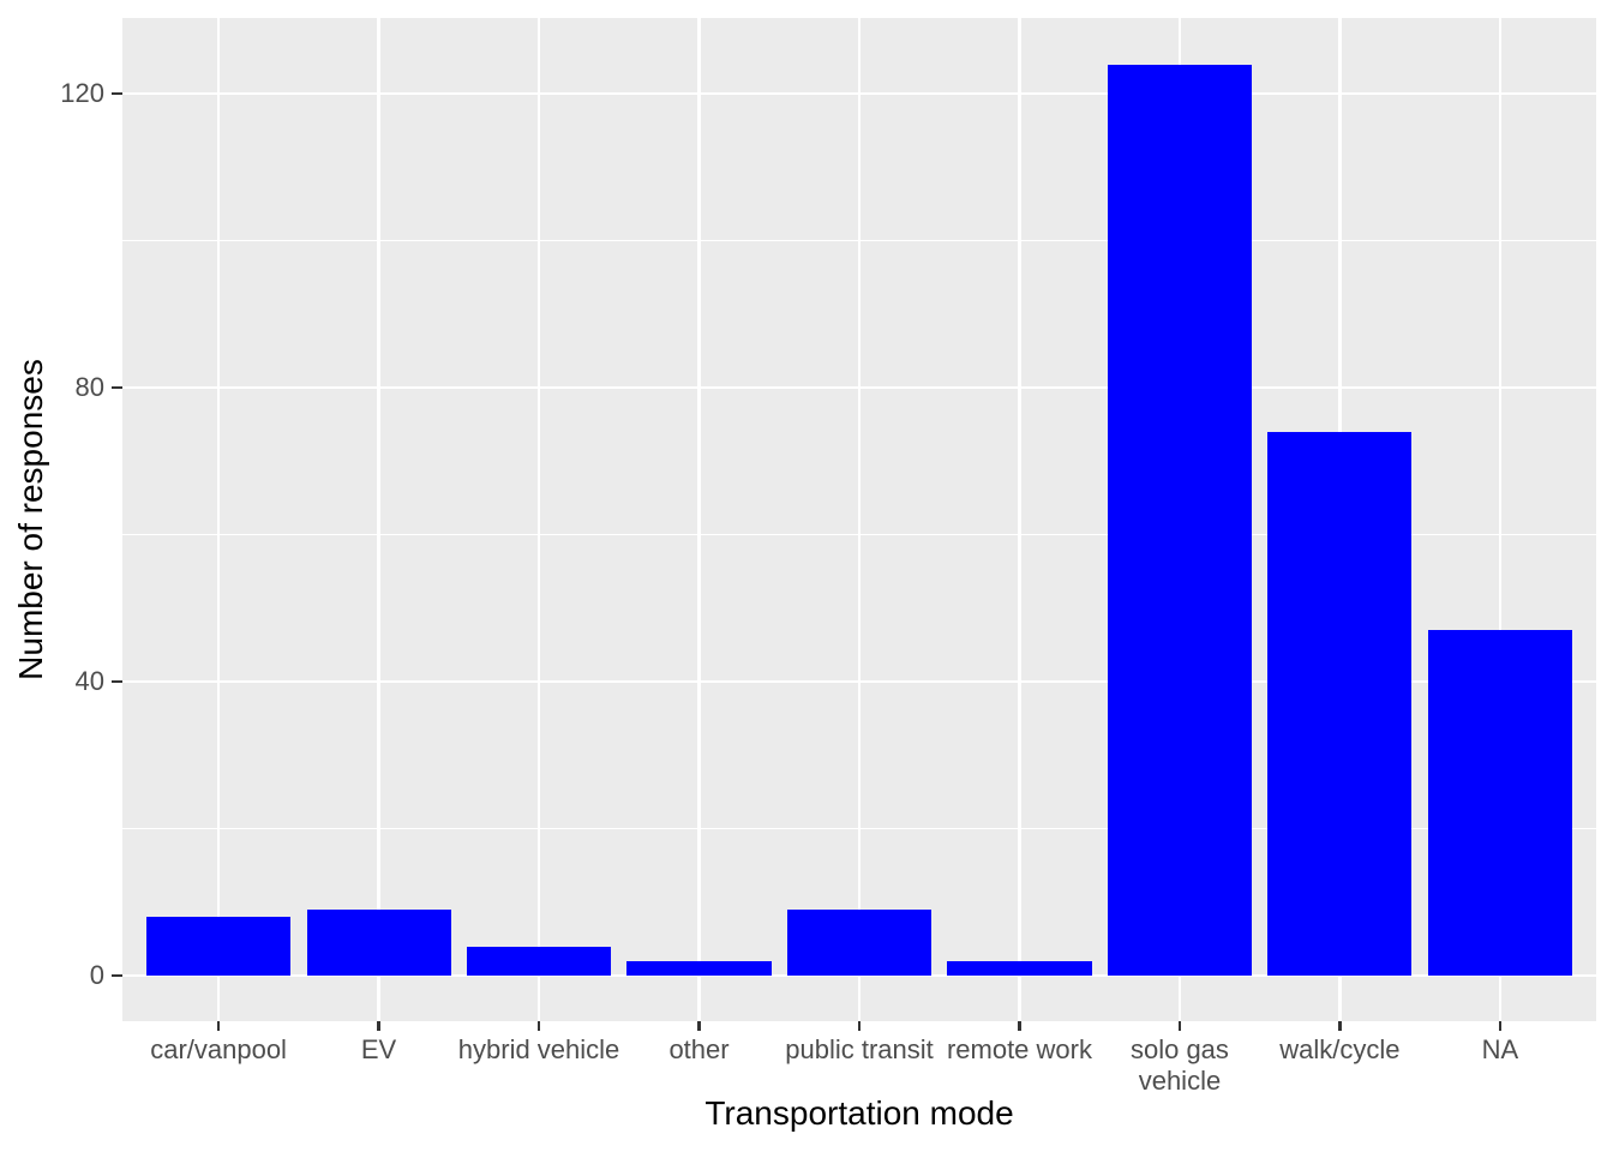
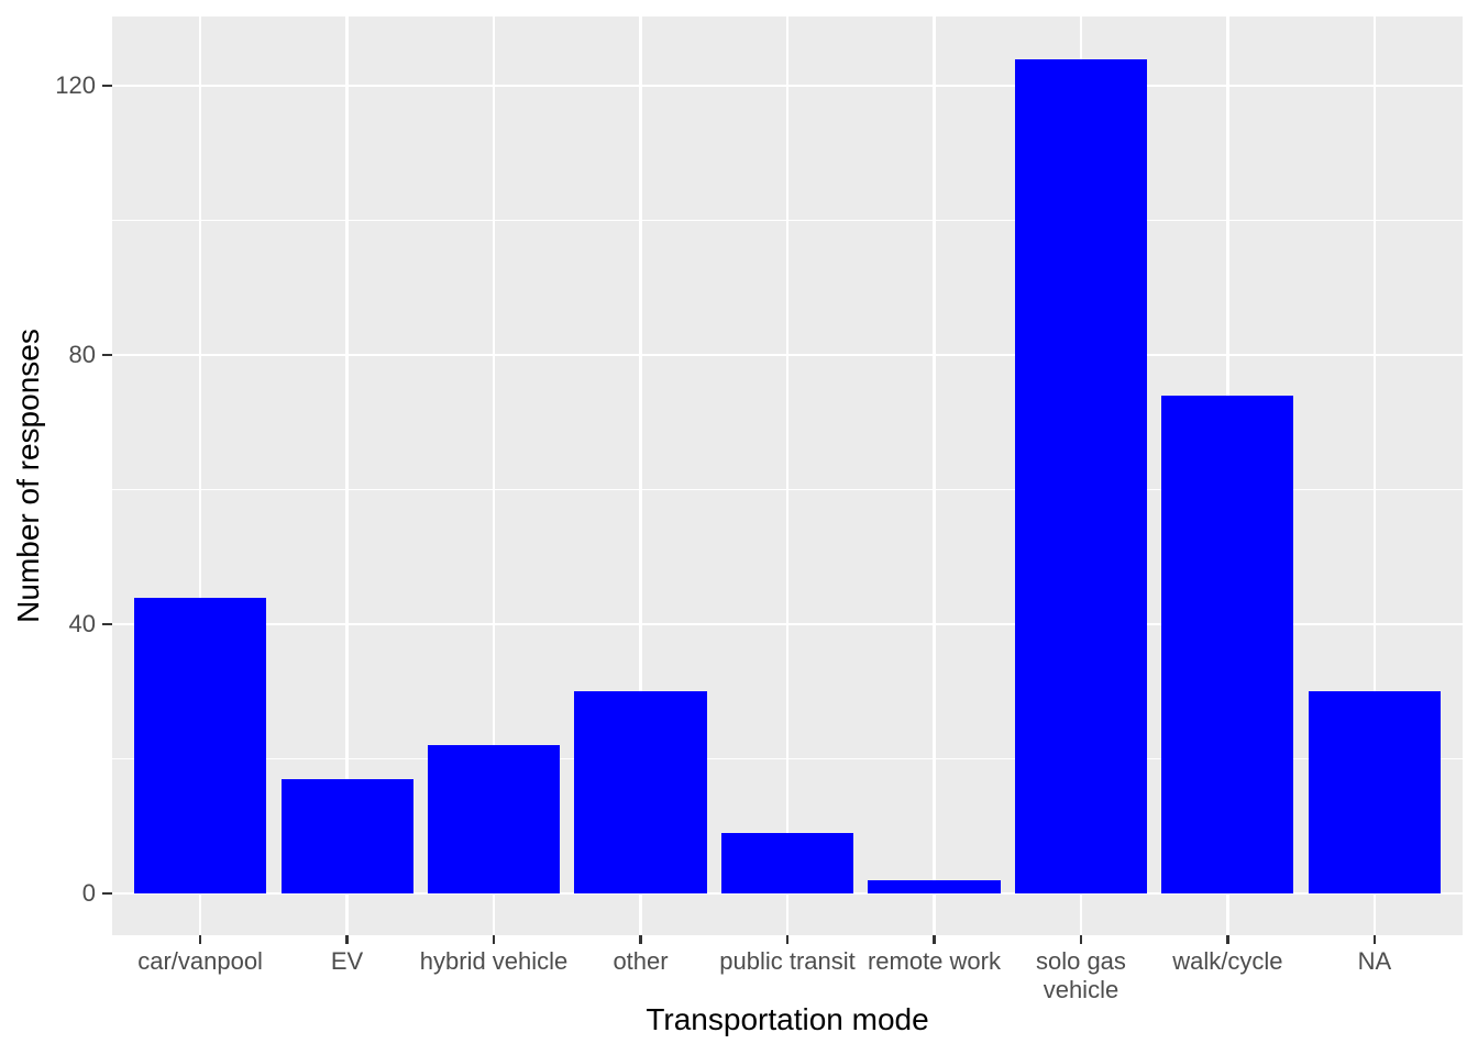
car/vanpool: 8 -> 44
EV: 9 -> 17
hybrid vehicle: 4 -> 22
other: 2 -> 30
NA: 47 -> 30
